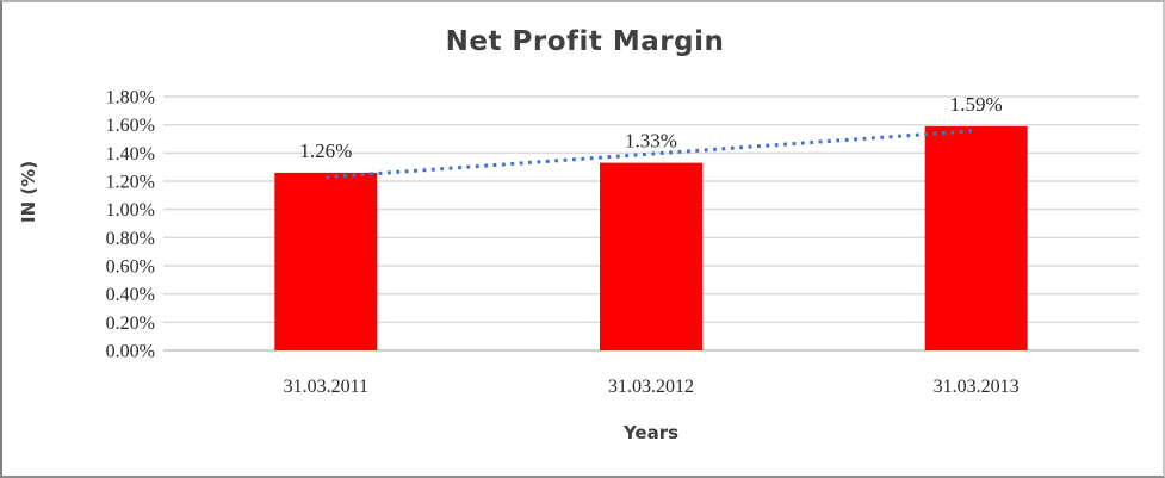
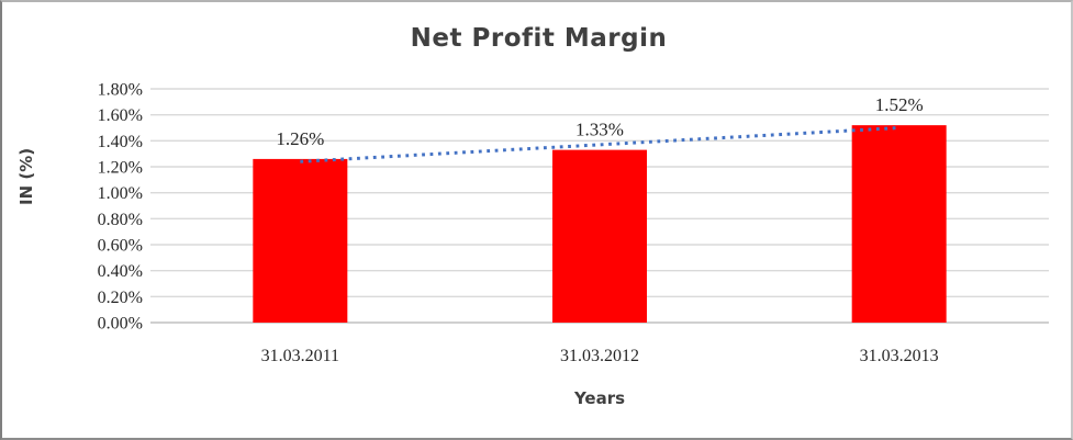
31.03.2013: 1.59% -> 1.52%
